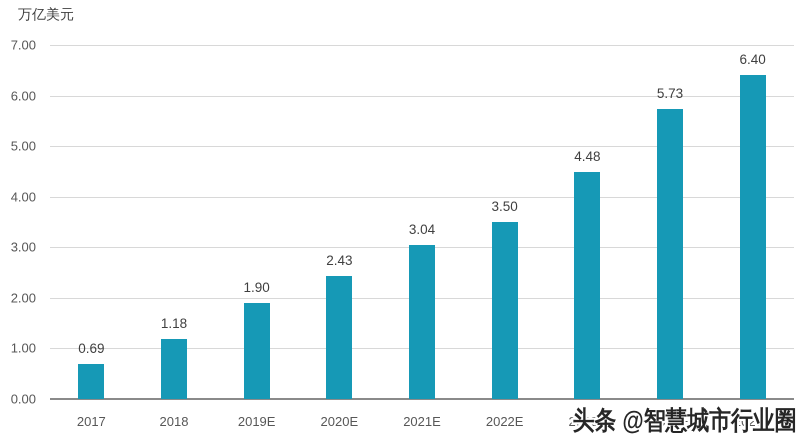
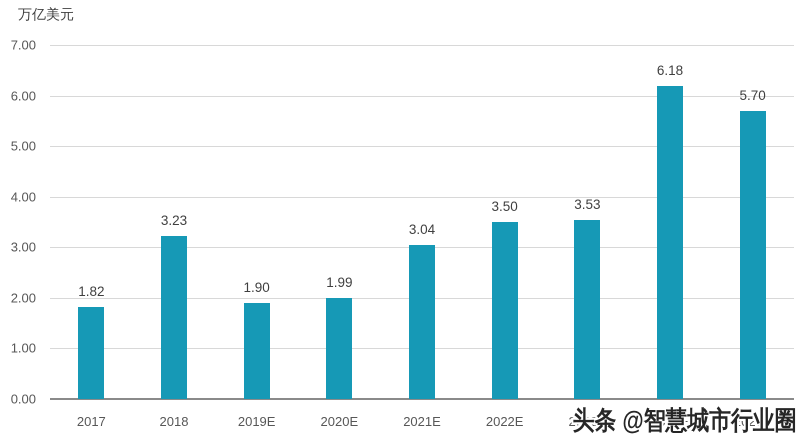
2017: 0.69 -> 1.82
2018: 1.18 -> 3.23
2020E: 2.43 -> 1.99
2023E: 4.48 -> 3.53
2024E: 5.73 -> 6.18
2025E: 6.40 -> 5.70
